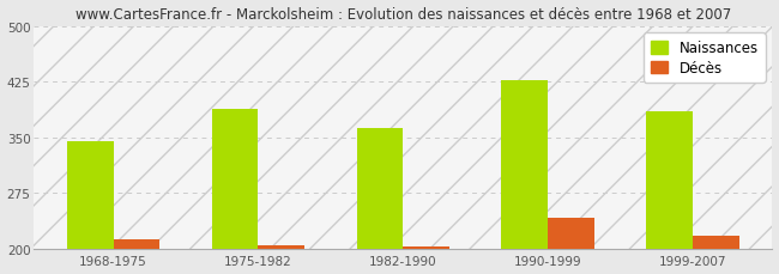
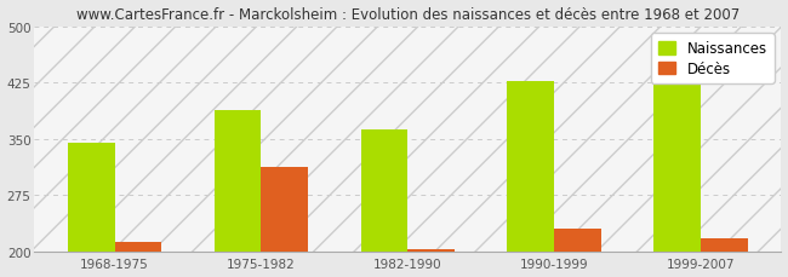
Décès/1975-1982: 205 -> 312
Décès/1990-1999: 242 -> 230
Naissances/1999-2007: 385 -> 422
